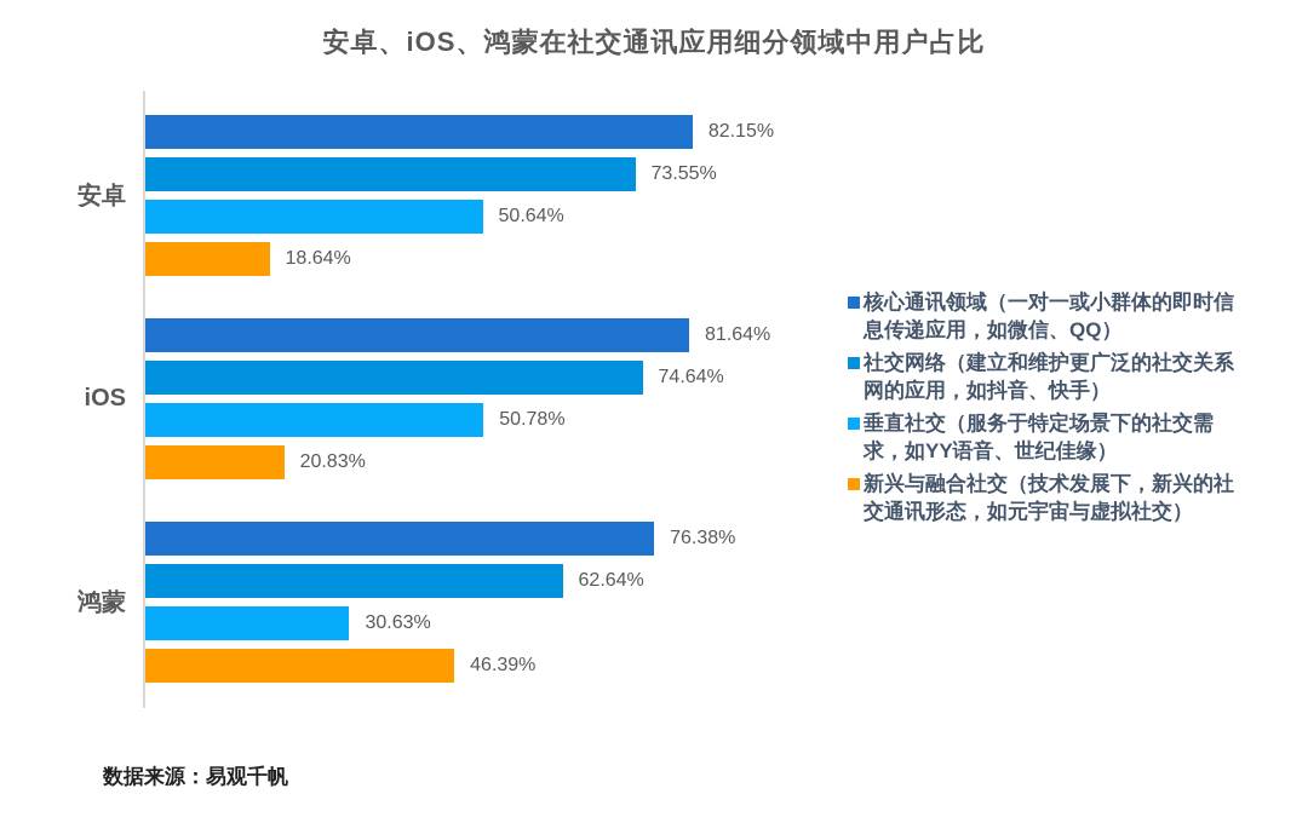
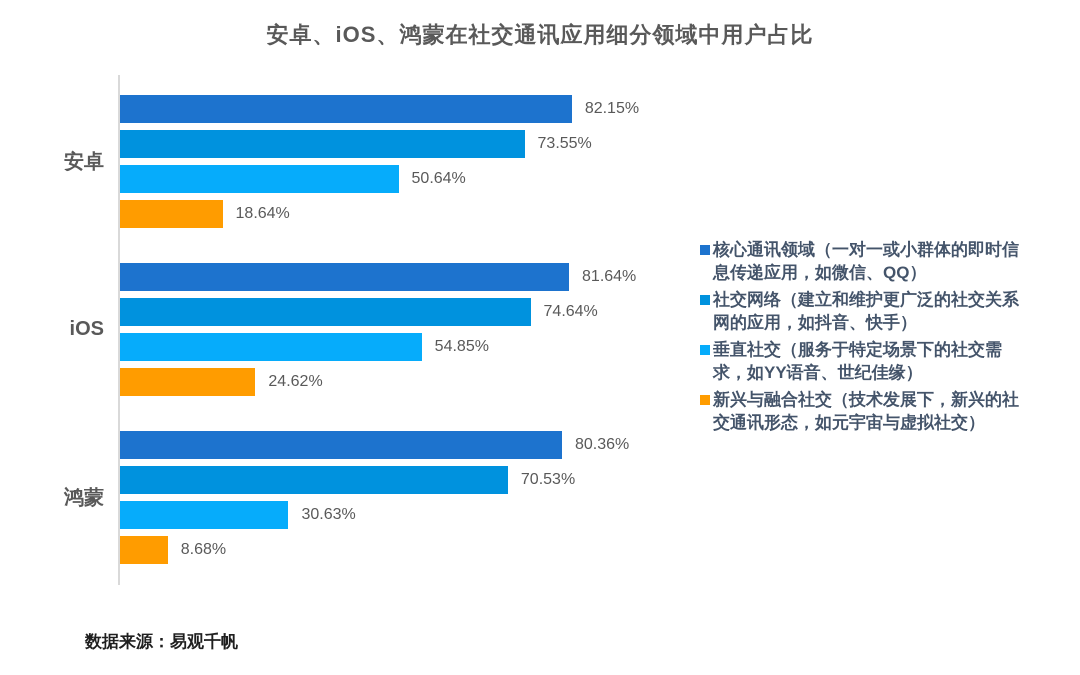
垂直社交（服务于特定场景下的社交需求，如YY语音、世纪佳缘）/iOS: 50.78% -> 54.85%
新兴与融合社交（技术发展下，新兴的社交通讯形态，如元宇宙与虚拟社交）/iOS: 20.83% -> 24.62%
核心通讯领域（一对一或小群体的即时信息传递应用，如微信、QQ）/鸿蒙: 76.38% -> 80.36%
社交网络（建立和维护更广泛的社交关系网的应用，如抖音、快手）/鸿蒙: 62.64% -> 70.53%
新兴与融合社交（技术发展下，新兴的社交通讯形态，如元宇宙与虚拟社交）/鸿蒙: 46.39% -> 8.68%
